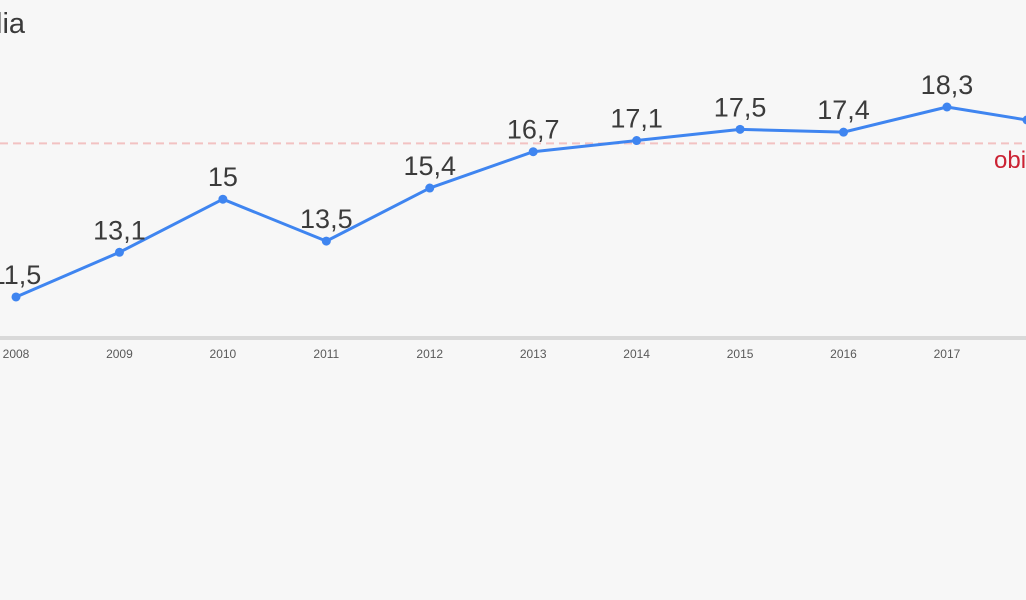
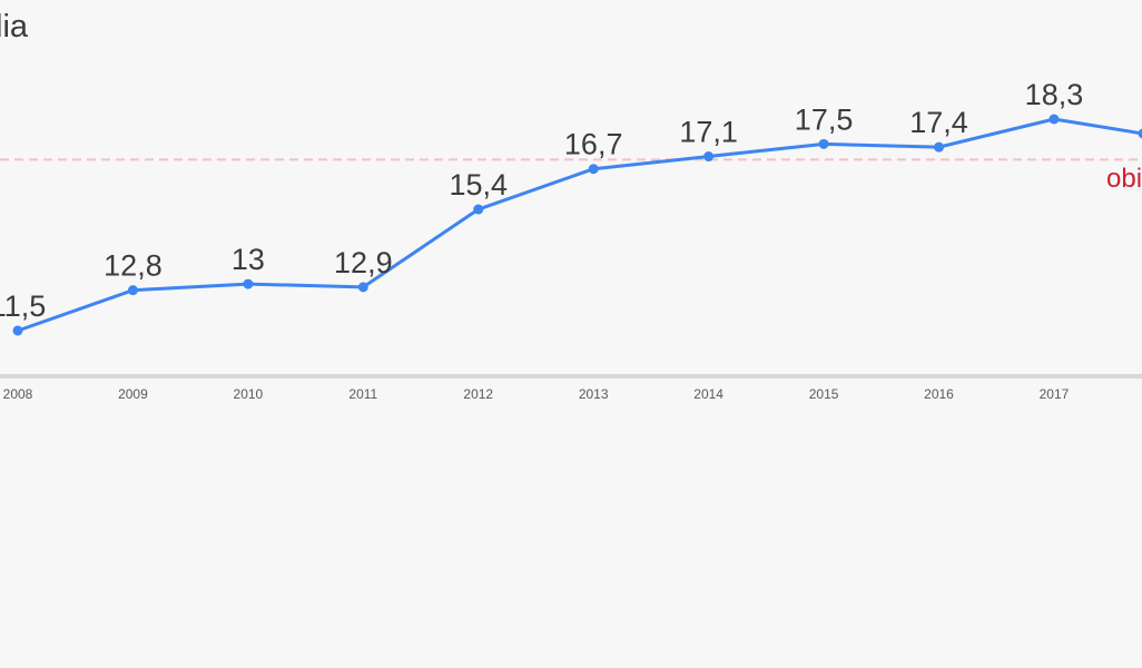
2009: 13,1 -> 12,8
2010: 15 -> 13
2011: 13,5 -> 12,9
